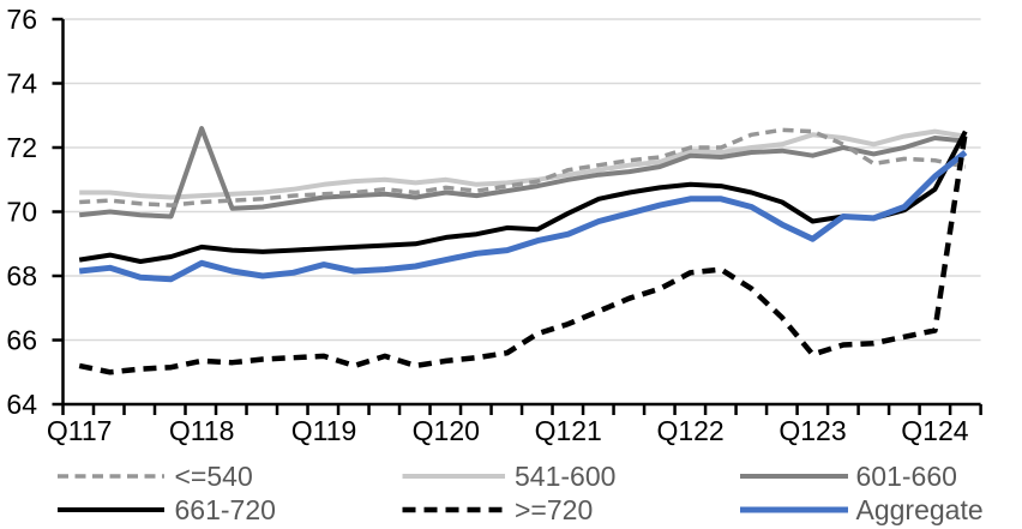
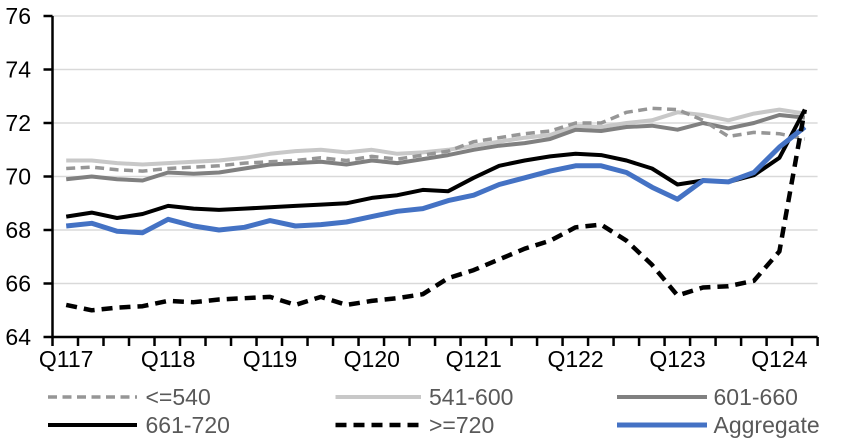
601-660/Q118: 72.6 -> 70.2
>=720/Q124: 66.3 -> 67.2
